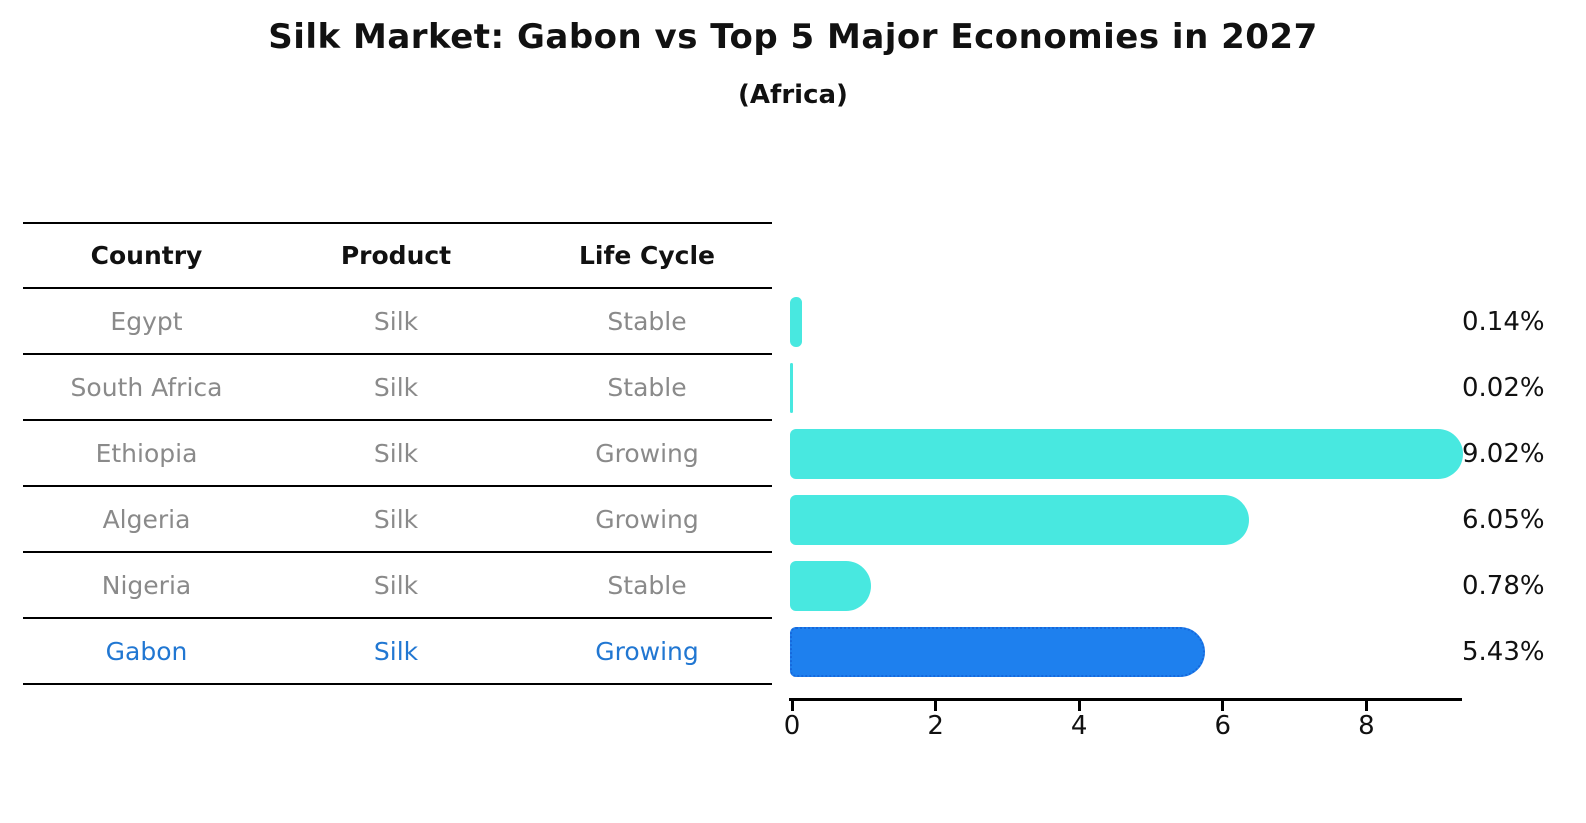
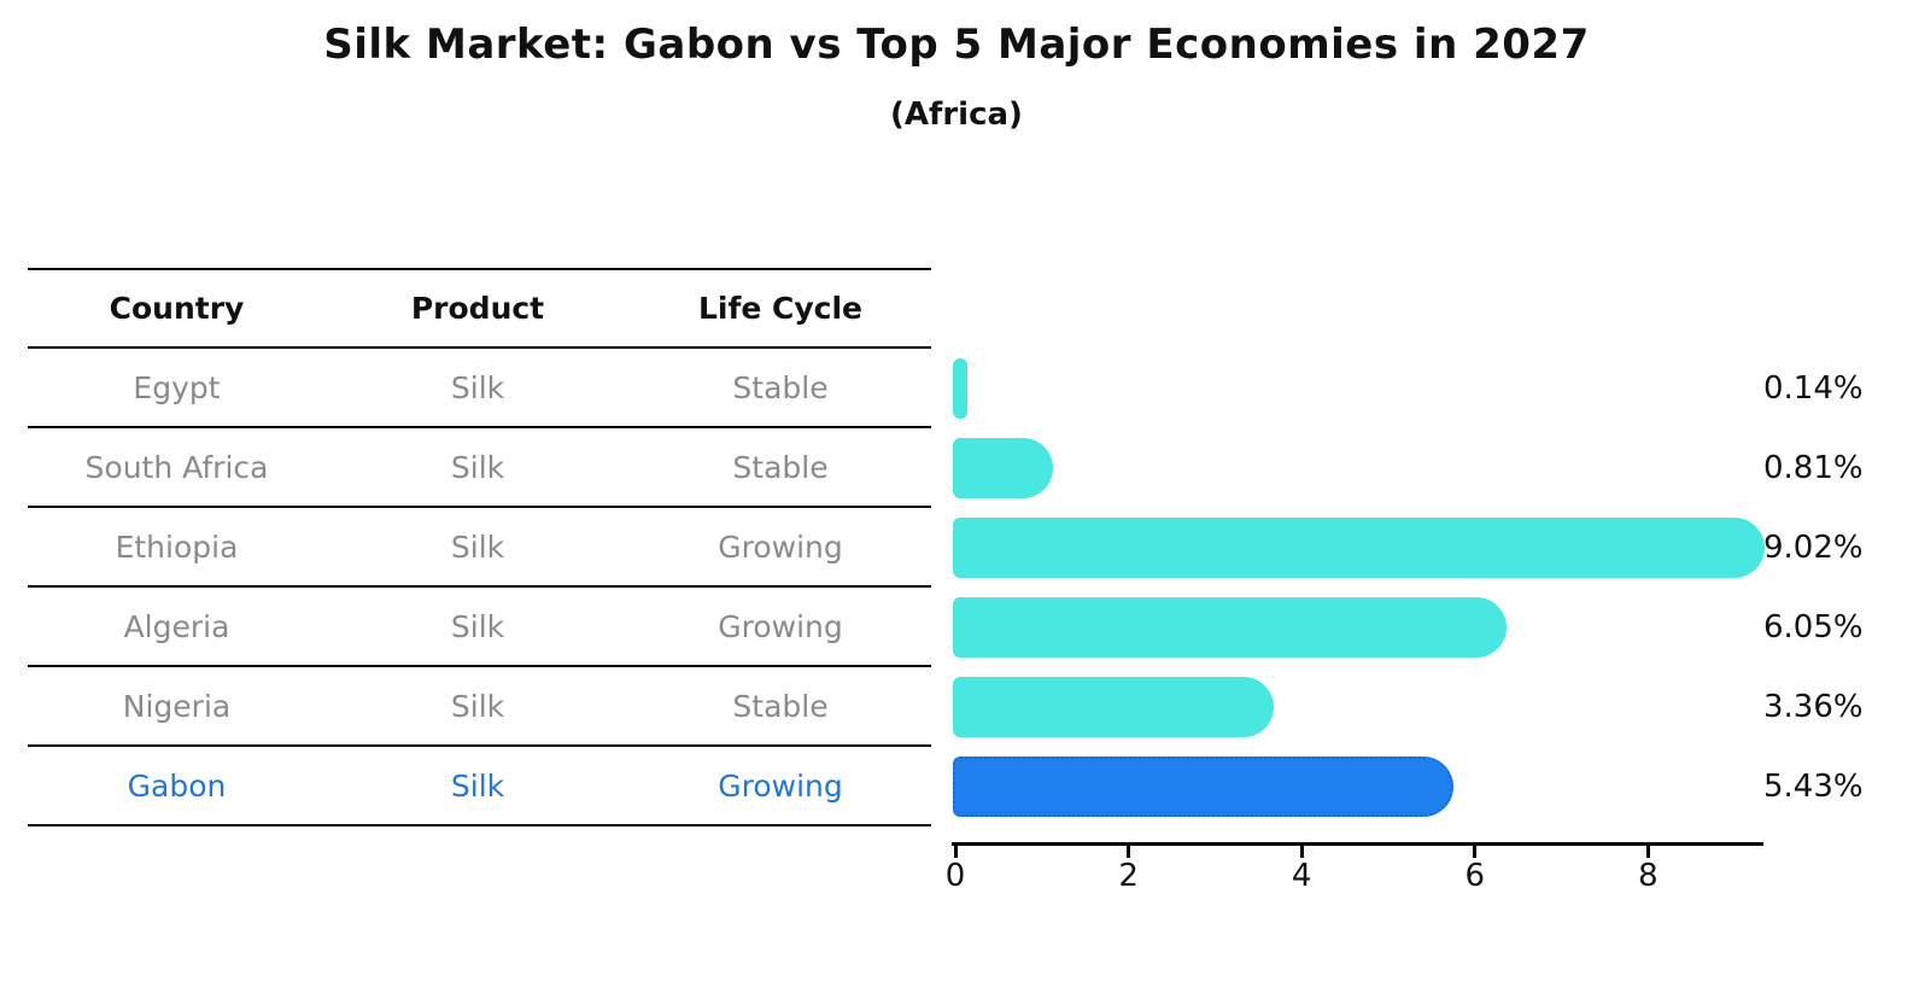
South Africa: 0.02% -> 0.81%
Nigeria: 0.78% -> 3.36%
